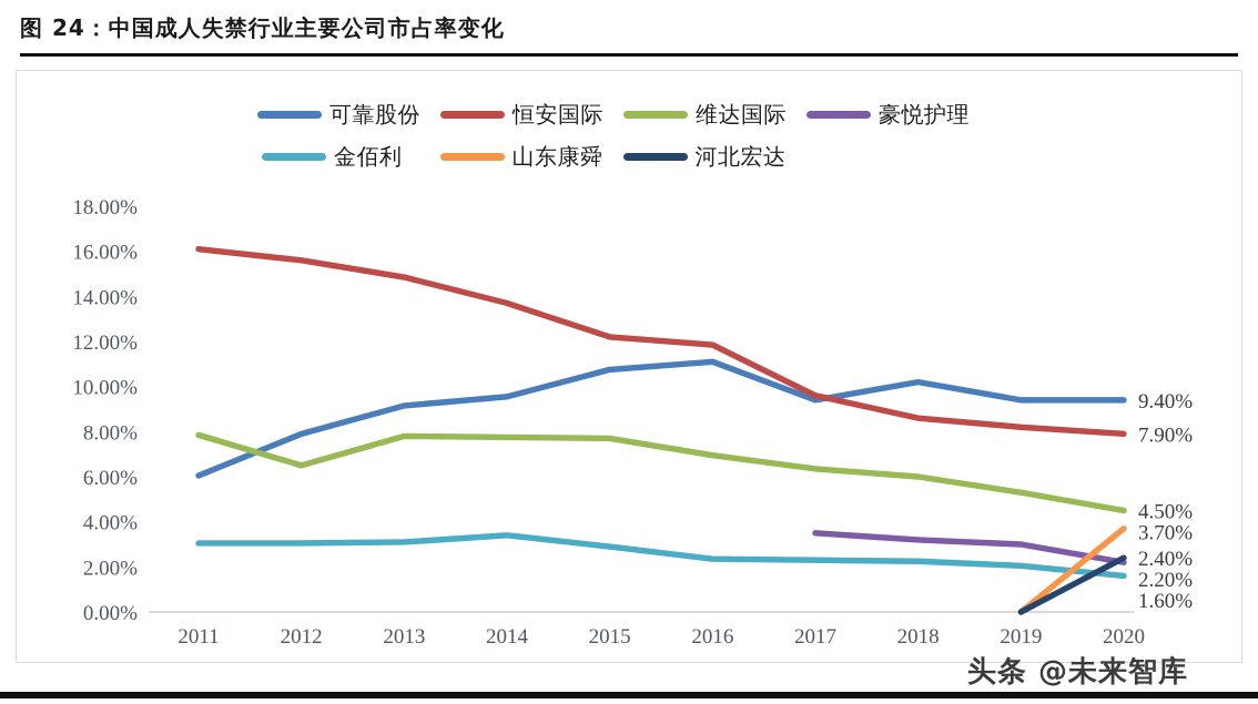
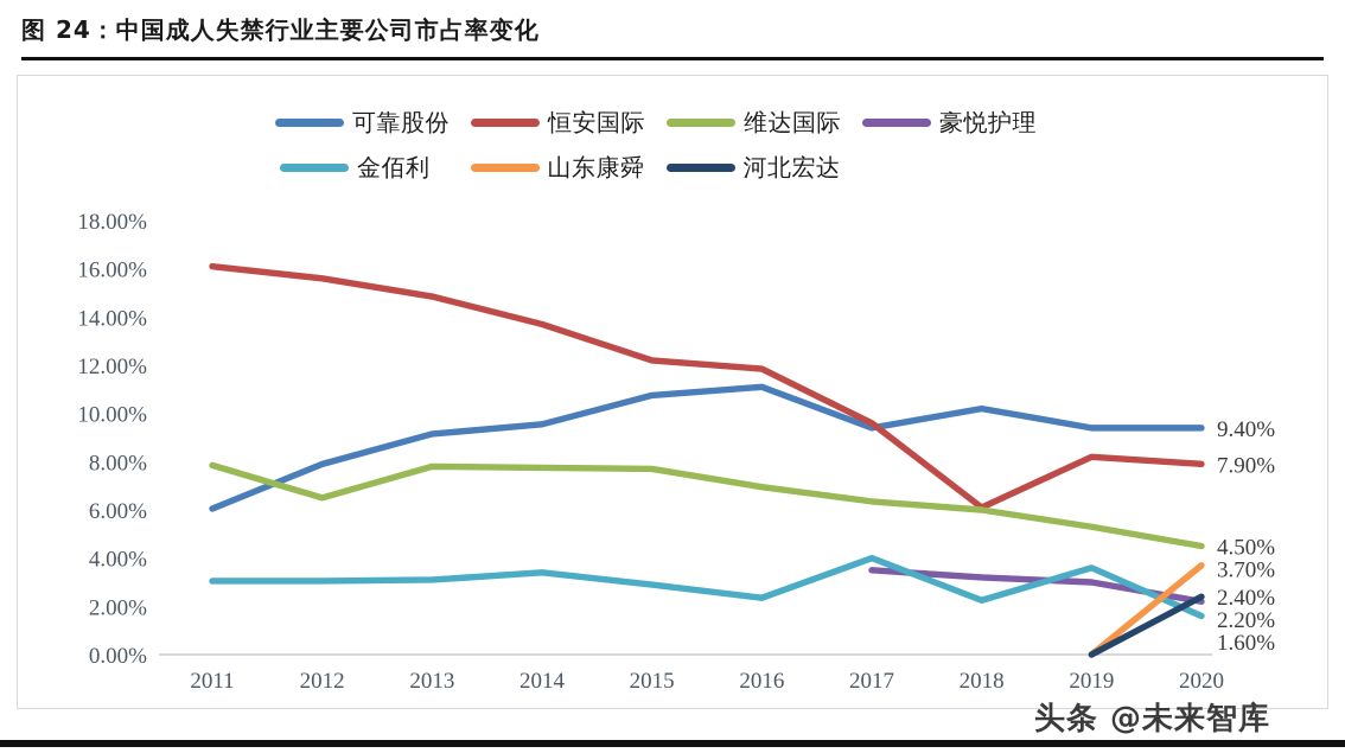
金佰利/2017: 2.3% -> 4.0%
恒安国际/2018: 8.6% -> 6.1%
金佰利/2019: 2.0% -> 3.6%
